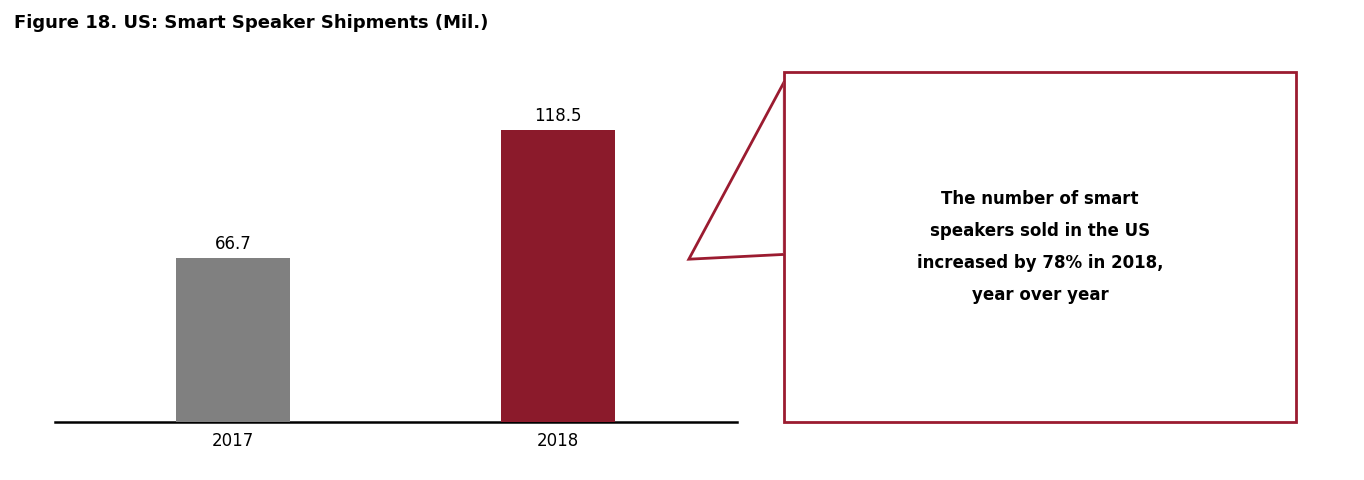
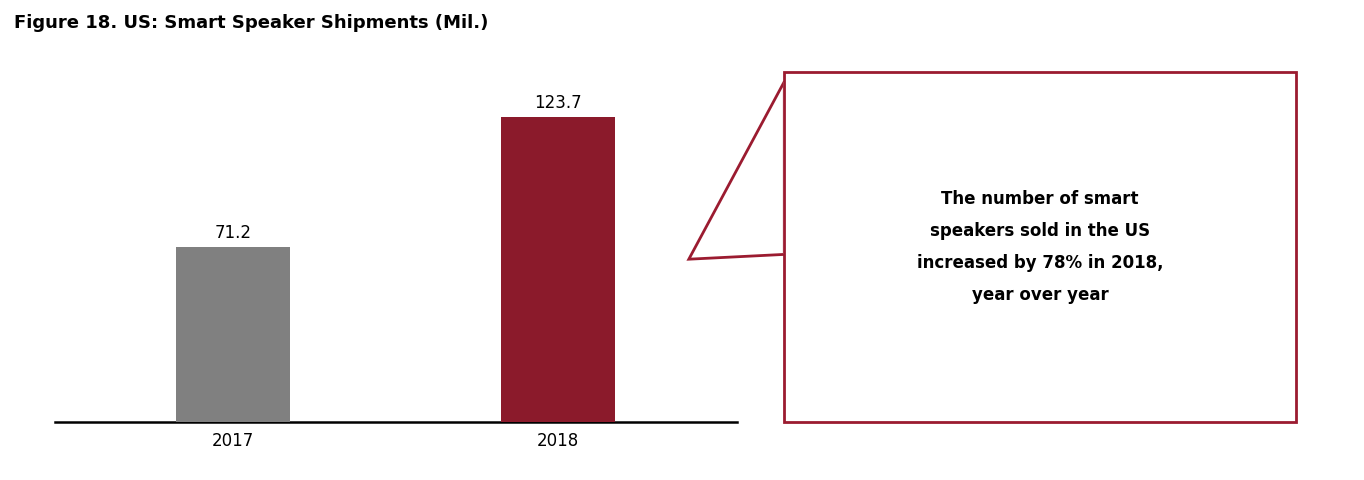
2017: 66.7 -> 71.2
2018: 118.5 -> 123.7
